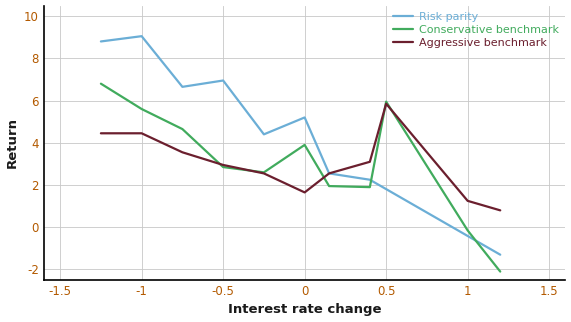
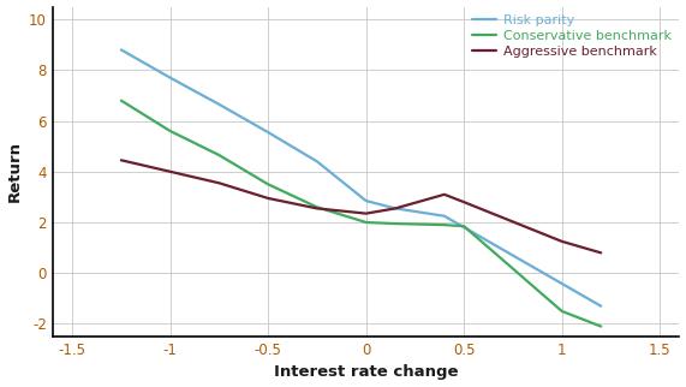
Risk parity/-1: 9.05 -> 7.70
Aggressive benchmark/-1: 4.45 -> 4.00
Risk parity/-0.5: 6.95 -> 5.55
Conservative benchmark/-0.5: 2.85 -> 3.50
Risk parity/0: 5.20 -> 2.85
Conservative benchmark/0: 3.90 -> 2.00
Aggressive benchmark/0: 1.65 -> 2.35
Conservative benchmark/0.5: 5.95 -> 1.85
Aggressive benchmark/0.5: 5.85 -> 2.80
Conservative benchmark/1: -0.15 -> -1.50
